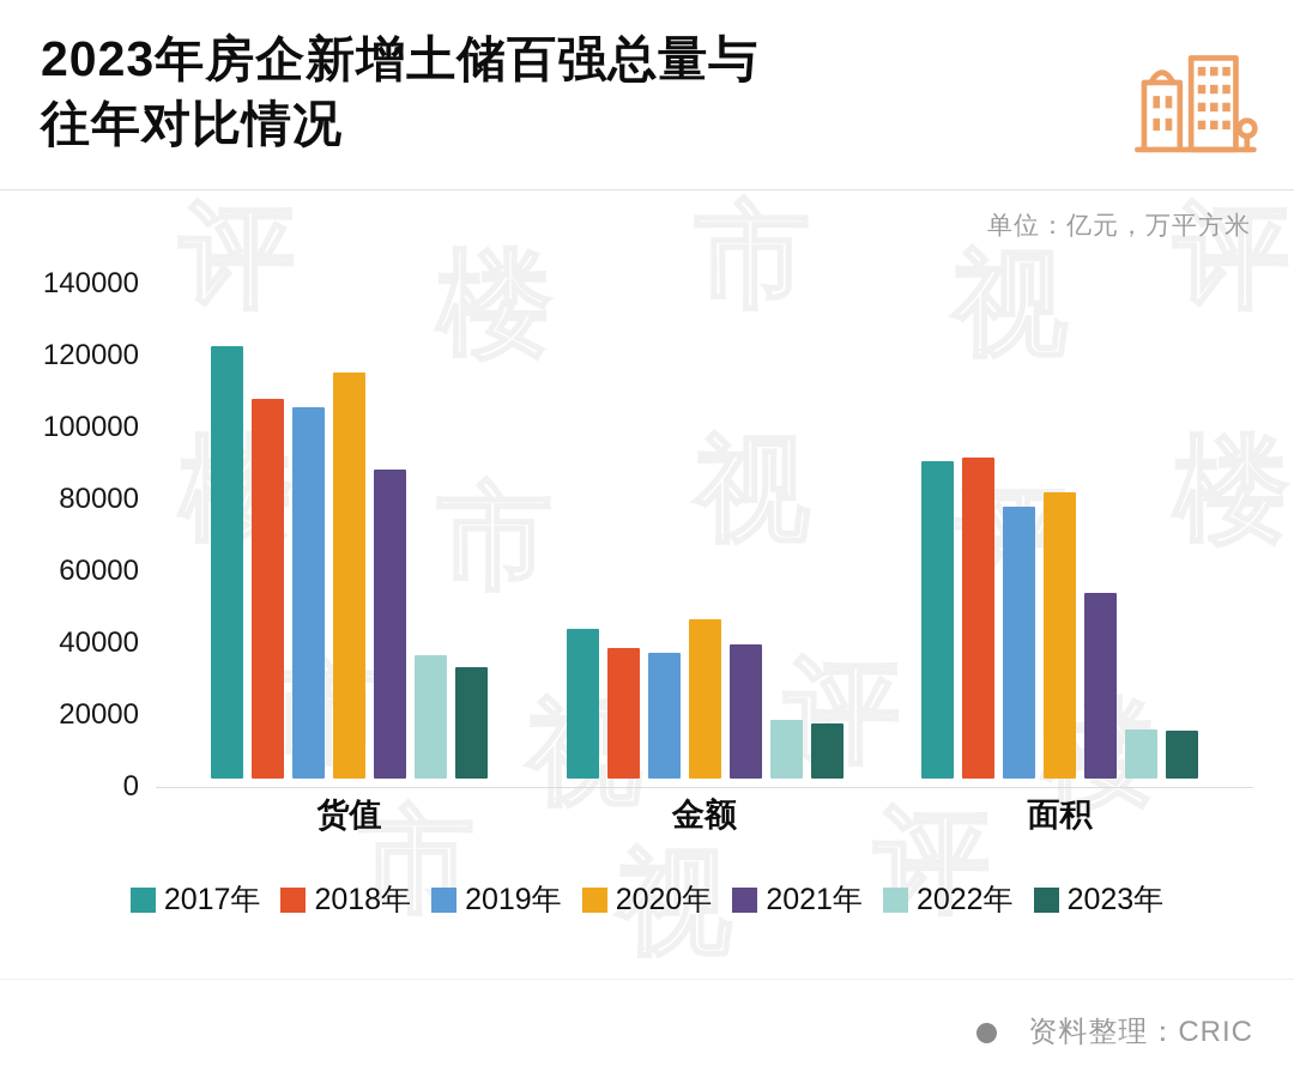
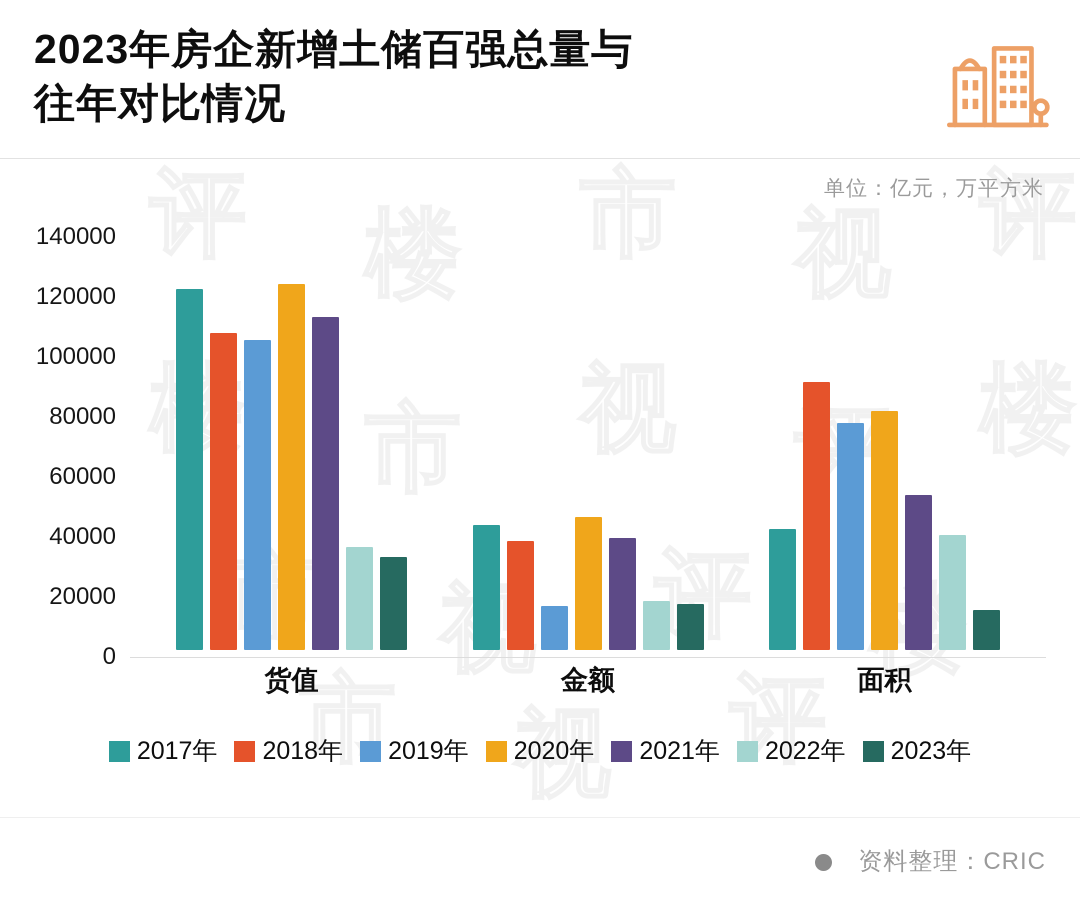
2020年/货值: 115000 -> 124000
2021年/货值: 88000 -> 113000
2019年/金额: 36000 -> 15000
2017年/面积: 90000 -> 41000
2022年/面积: 14000 -> 39000
